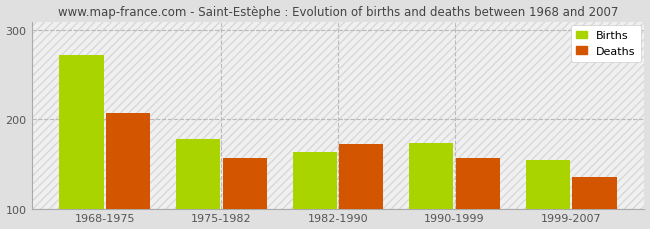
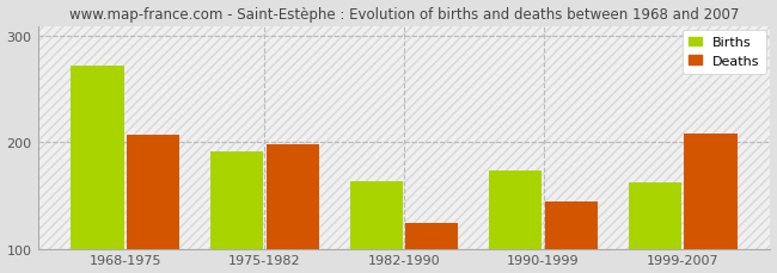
Births/1975-1982: 178 -> 192
Deaths/1975-1982: 157 -> 198
Deaths/1982-1990: 172 -> 124
Deaths/1990-1999: 157 -> 144
Births/1999-2007: 154 -> 162
Deaths/1999-2007: 135 -> 208
